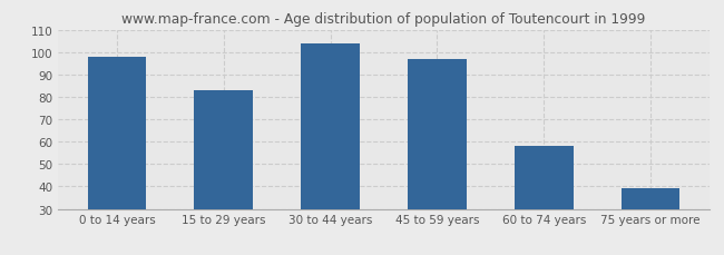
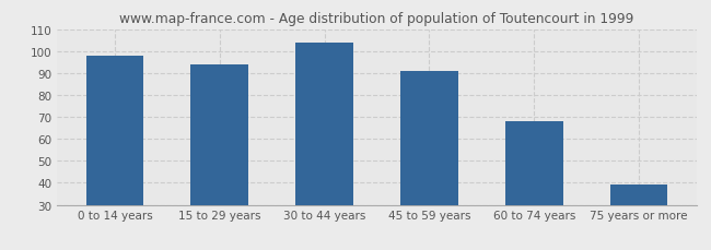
15 to 29 years: 83 -> 94
45 to 59 years: 97 -> 91
60 to 74 years: 58 -> 68
